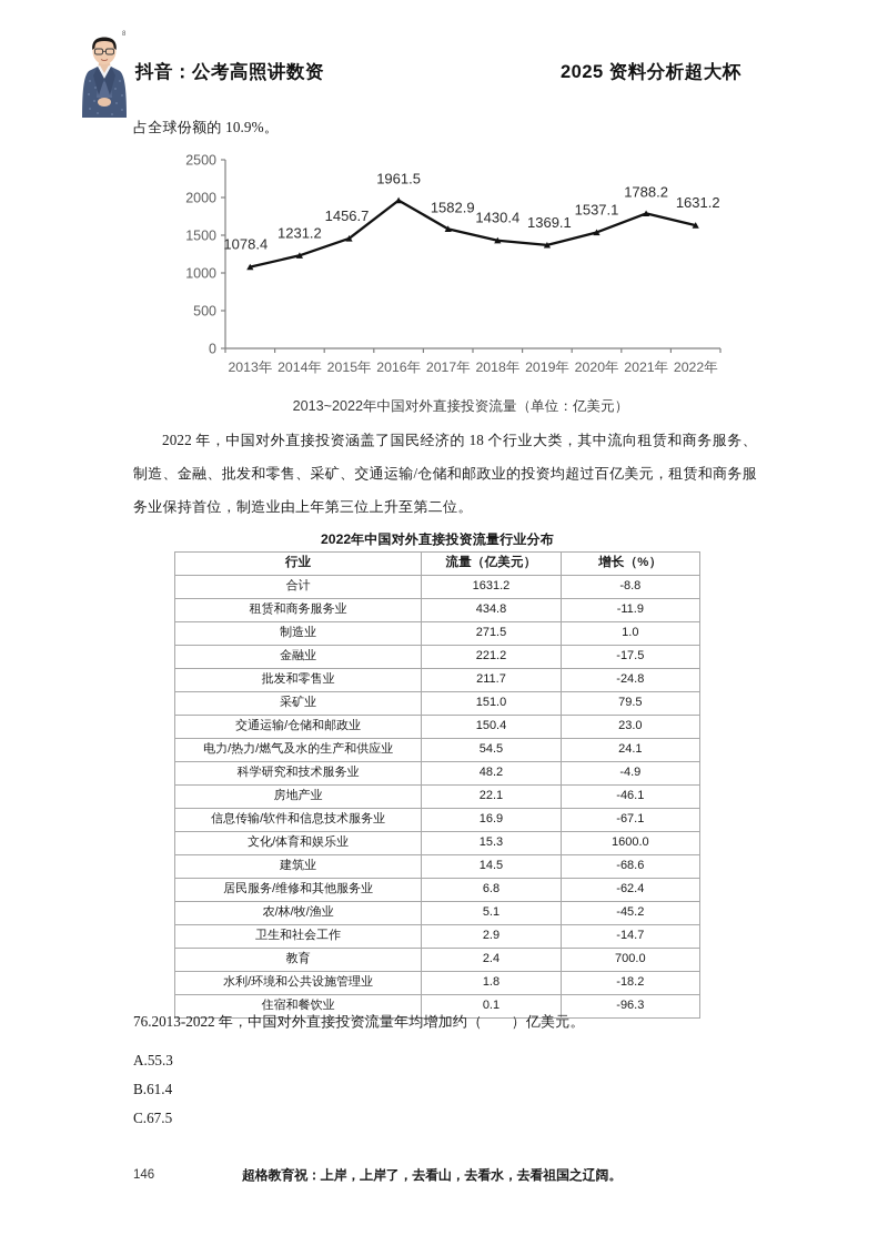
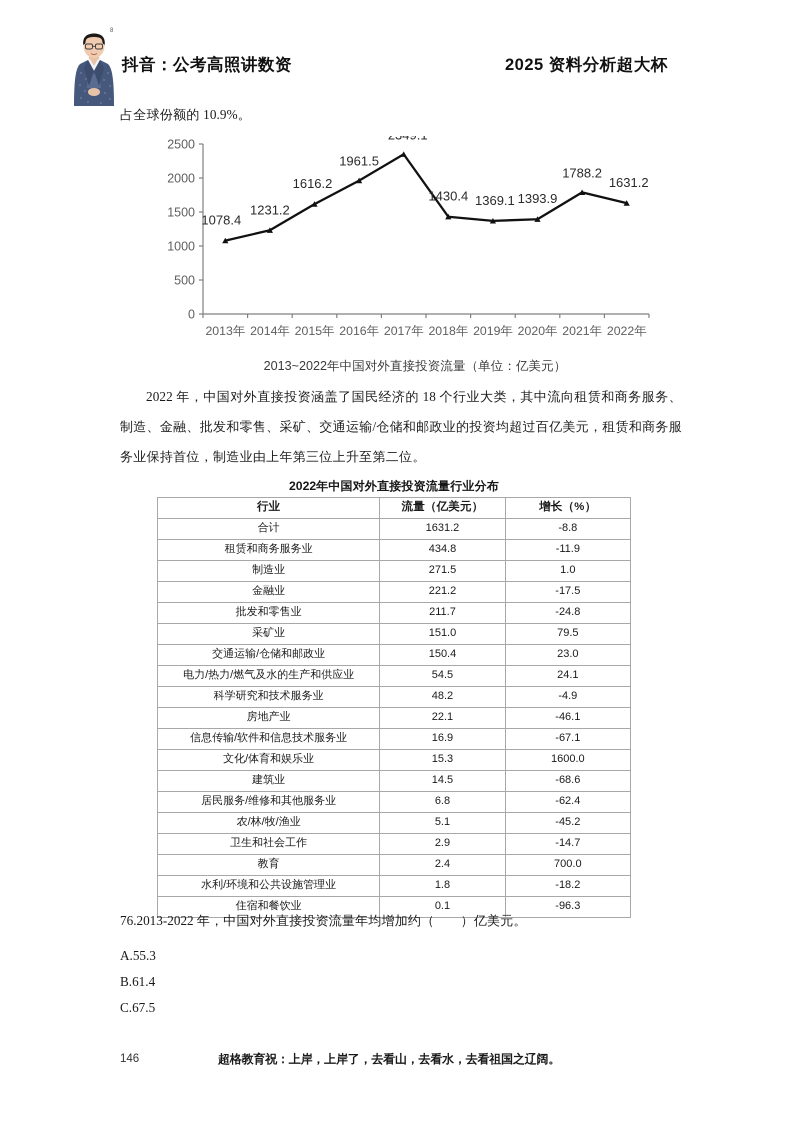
2015年: 1456.7 -> 1616.2
2017年: 1582.9 -> 2349.1
2020年: 1537.1 -> 1393.9
